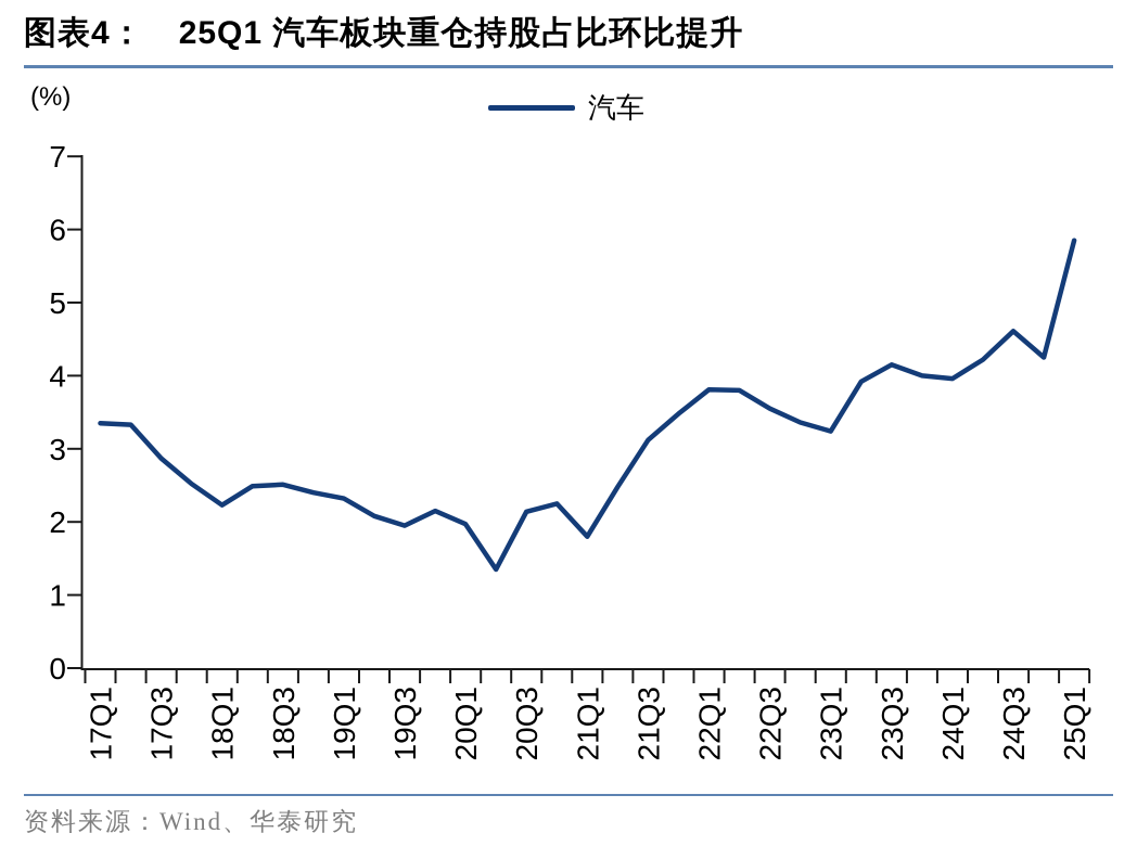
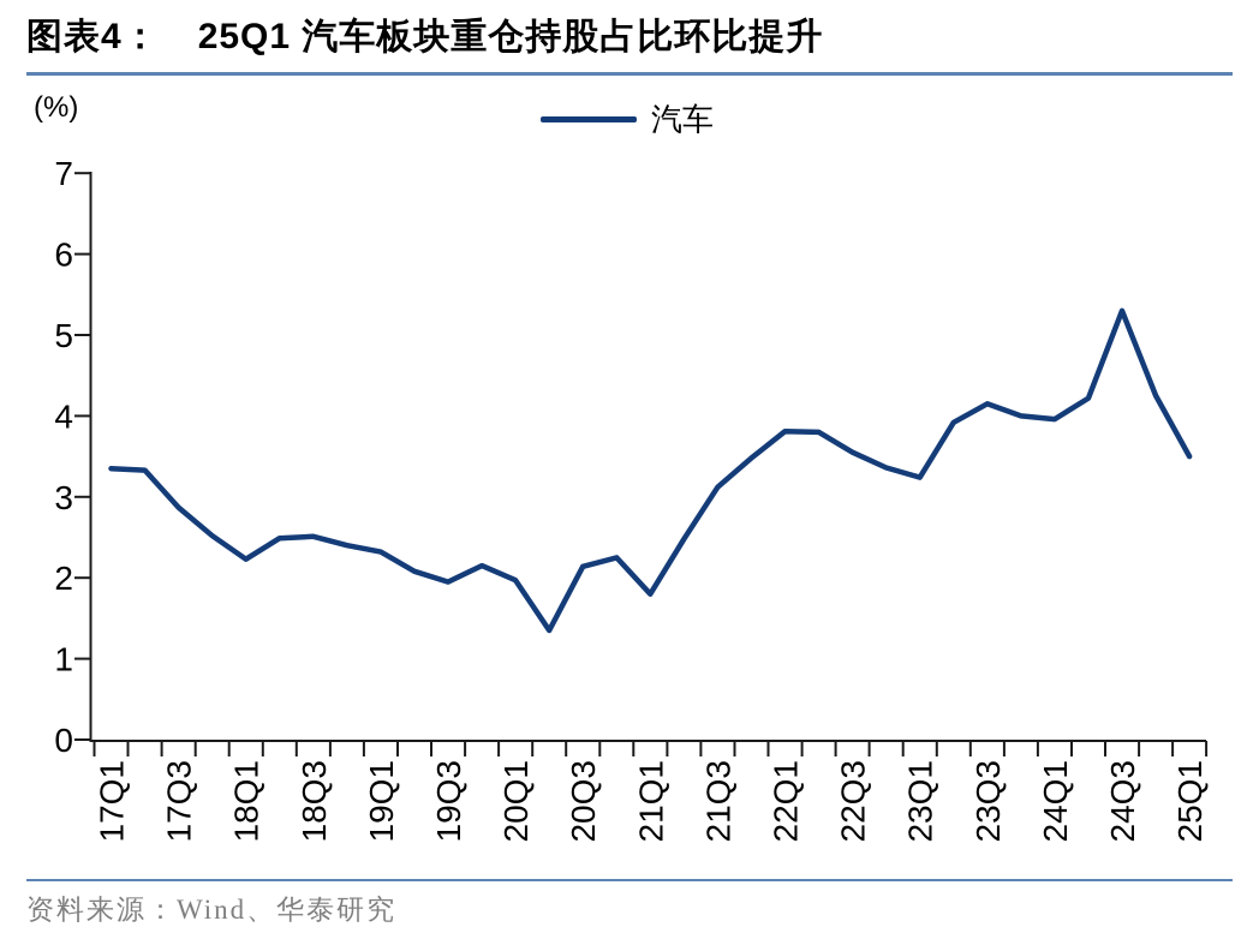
24Q3: 4.6 -> 5.3
25Q1: 5.8 -> 3.5
